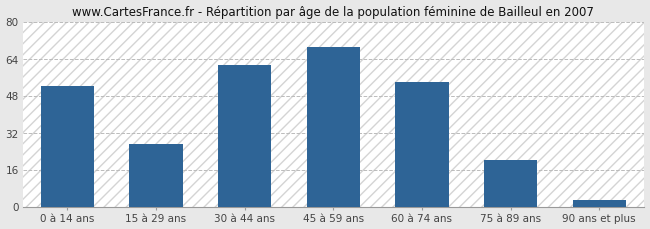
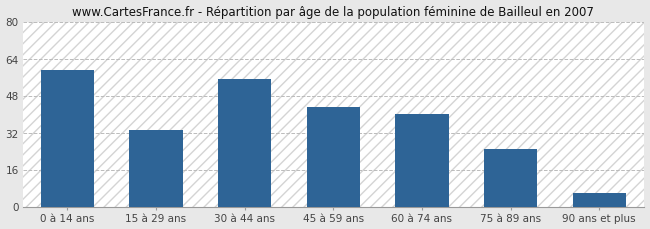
0 à 14 ans: 52 -> 59
15 à 29 ans: 27 -> 33
30 à 44 ans: 61 -> 55
45 à 59 ans: 69 -> 43
60 à 74 ans: 54 -> 40
75 à 89 ans: 20 -> 25
90 ans et plus: 3 -> 6
